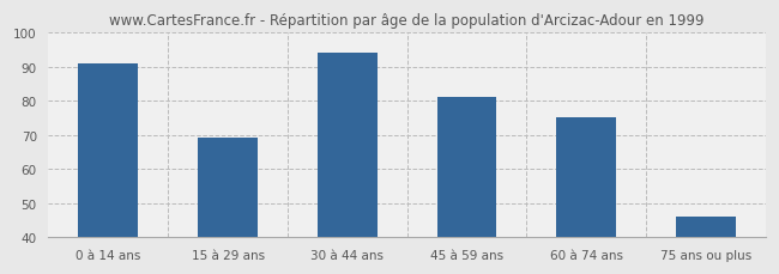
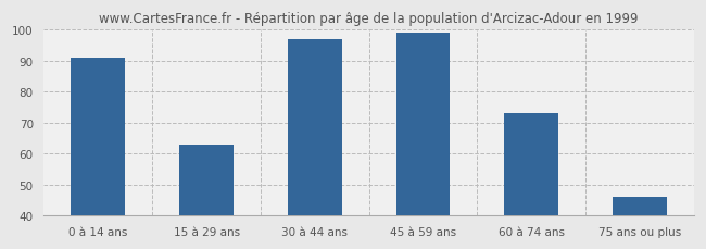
15 à 29 ans: 69 -> 63
30 à 44 ans: 94 -> 97
45 à 59 ans: 81 -> 99
60 à 74 ans: 75 -> 73
